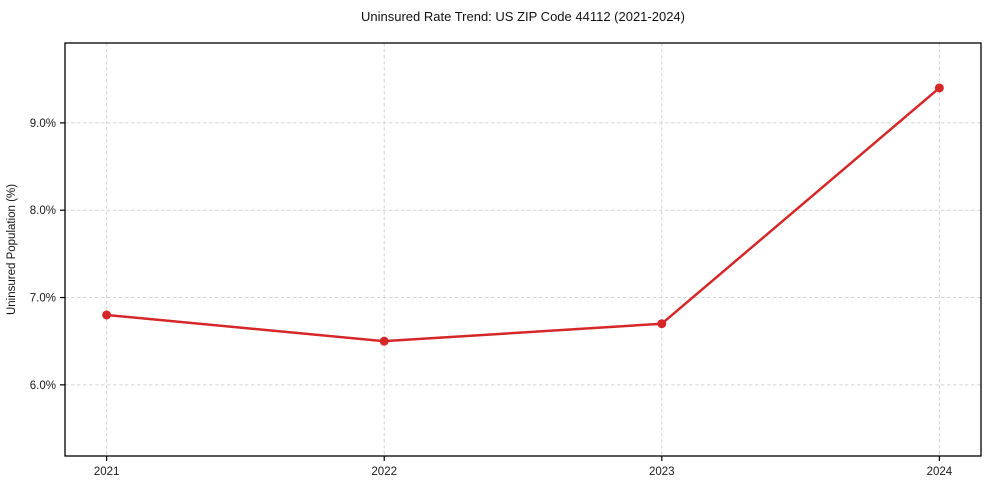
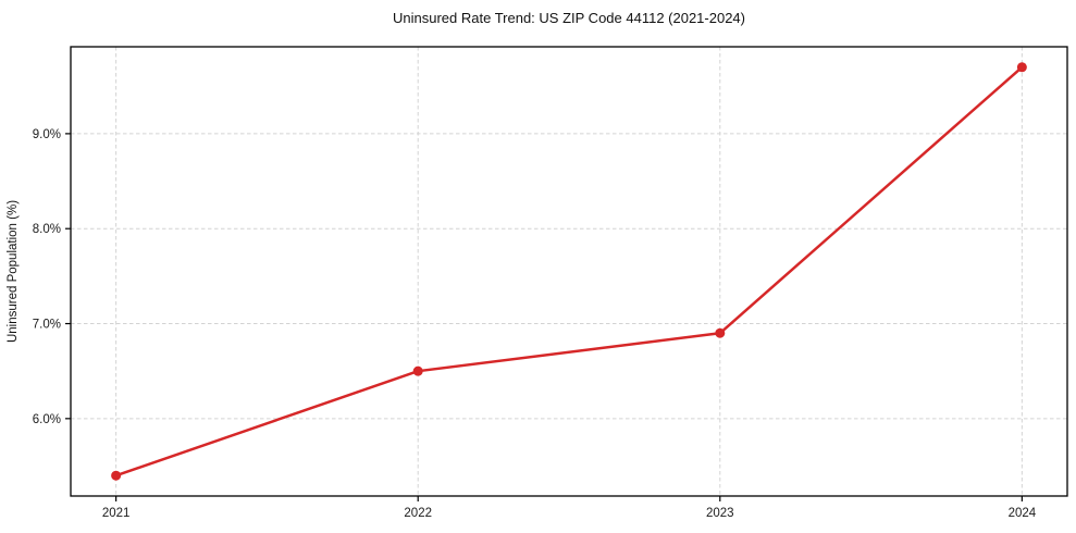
2021: 6.8% -> 5.4%
2023: 6.7% -> 6.9%
2024: 9.4% -> 9.7%
